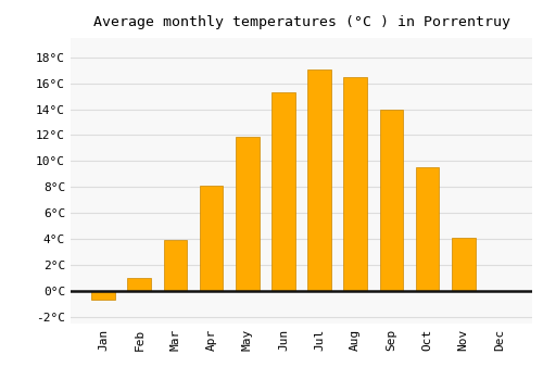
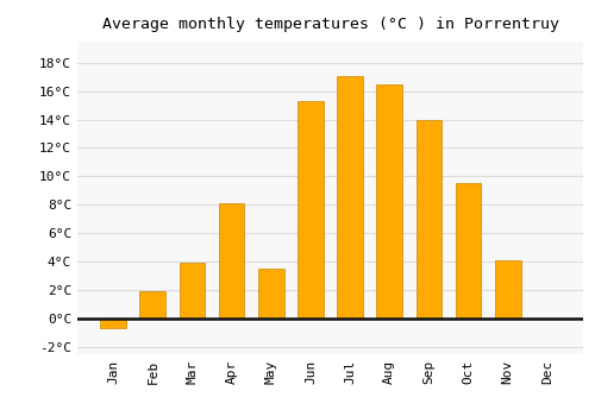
Feb: 1.0°C -> 1.9°C
May: 11.9°C -> 3.5°C
